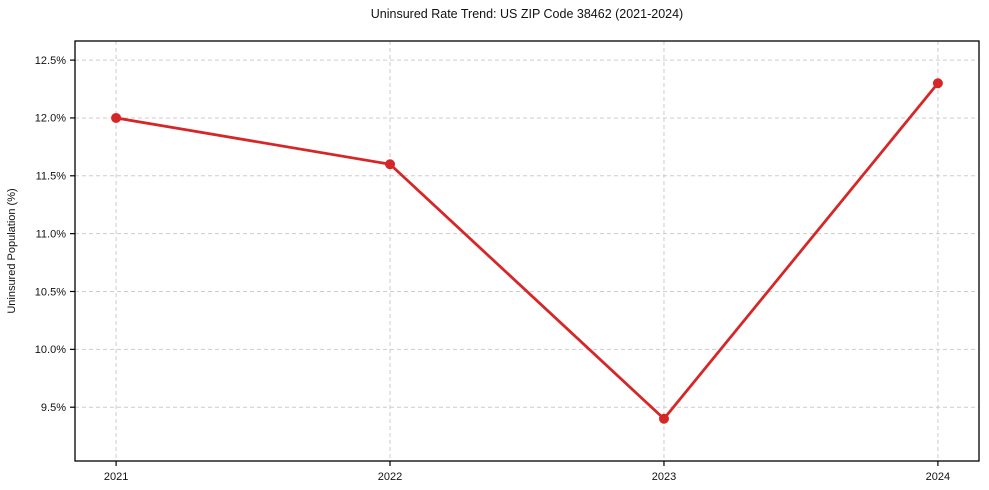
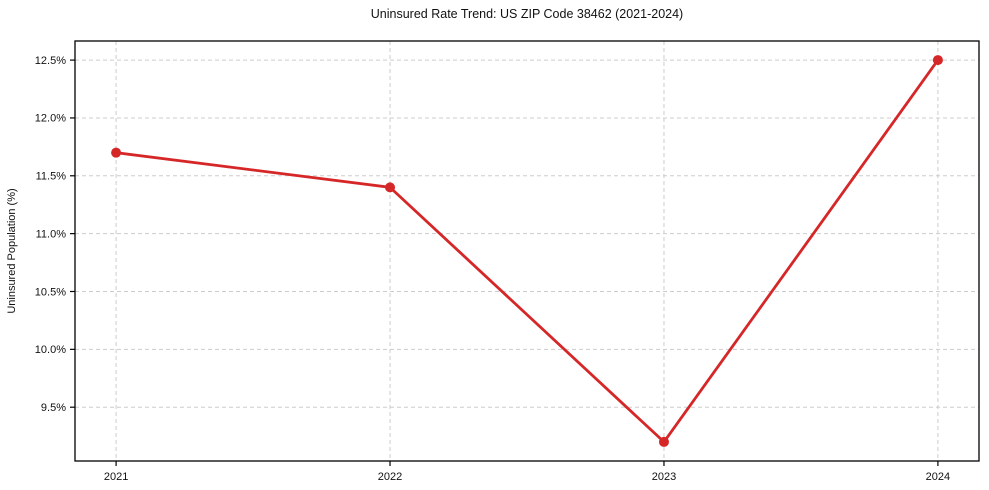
2021: 12.0% -> 11.7%
2022: 11.6% -> 11.4%
2023: 9.4% -> 9.2%
2024: 12.3% -> 12.5%
